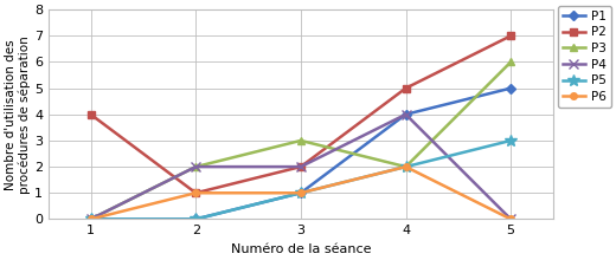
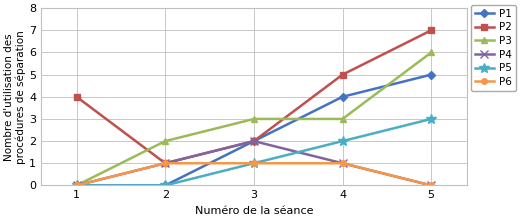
P4/2: 2 -> 1
P1/3: 1 -> 2
P3/4: 2 -> 3
P4/4: 4 -> 1
P6/4: 2 -> 1
